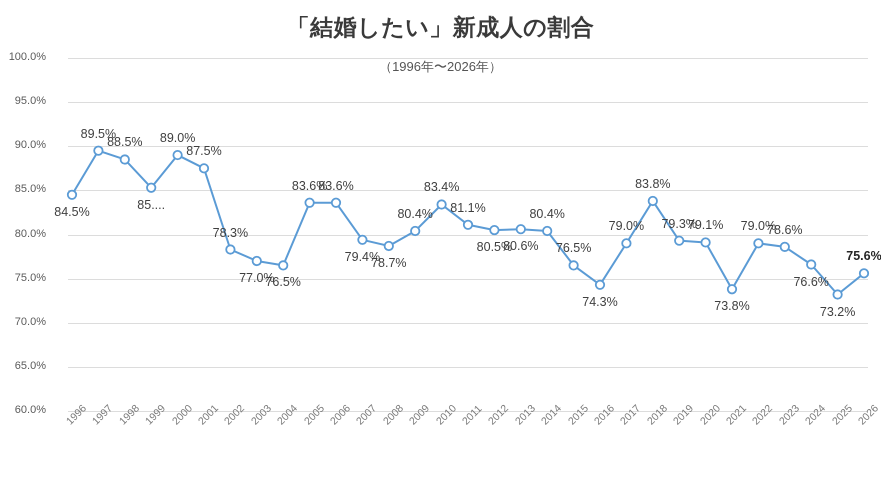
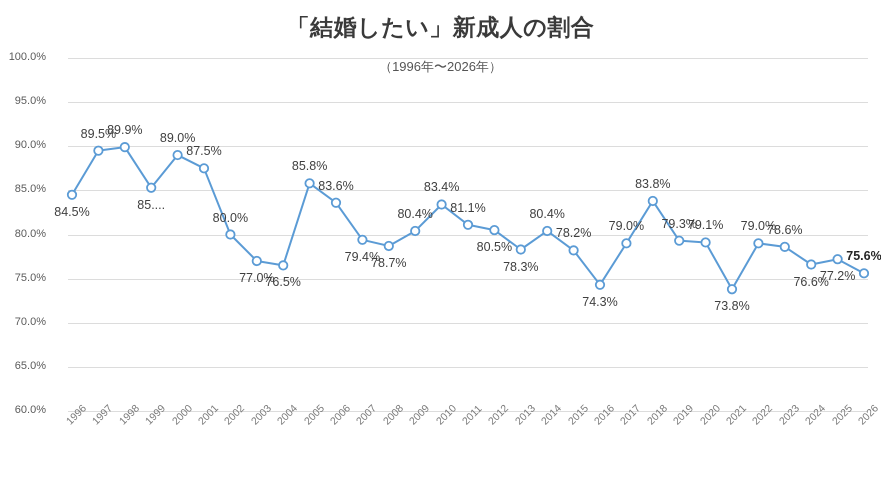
1998: 88.5% -> 89.9%
2002: 78.3% -> 80.0%
2005: 83.6% -> 85.8%
2013: 80.6% -> 78.3%
2015: 76.5% -> 78.2%
2025: 73.2% -> 77.2%
